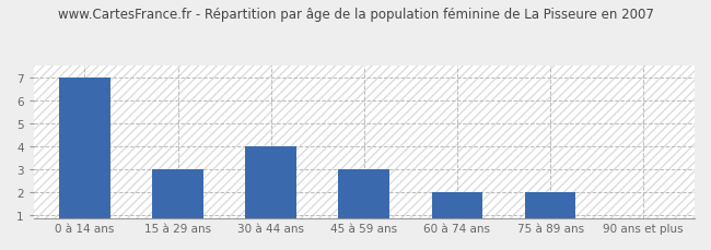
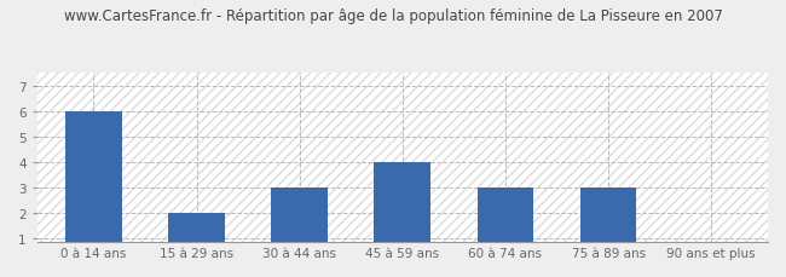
0 à 14 ans: 7.00 -> 6.00
15 à 29 ans: 3.00 -> 2.00
30 à 44 ans: 4.00 -> 3.00
45 à 59 ans: 3.00 -> 4.00
60 à 74 ans: 2.00 -> 3.00
75 à 89 ans: 2.00 -> 3.00
